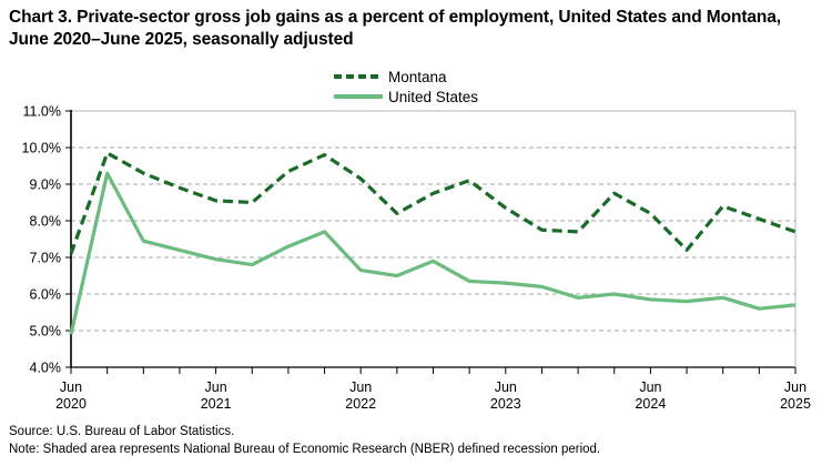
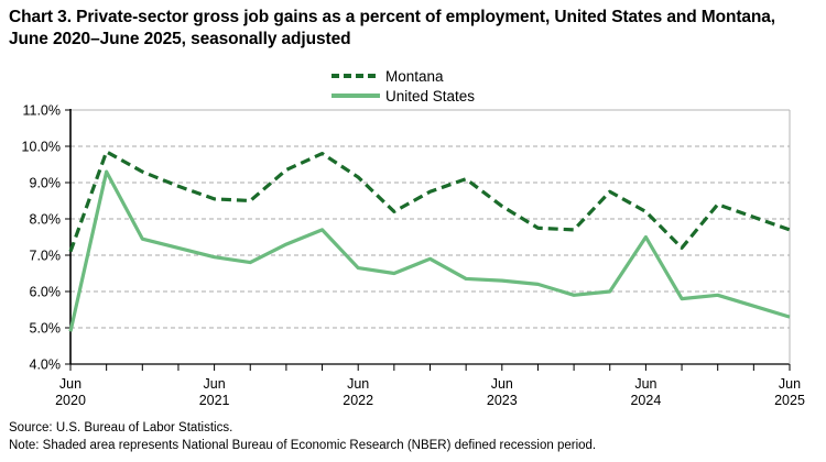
United States/Jun 2024: 5.8% -> 7.5%
United States/Jun 2025: 5.7% -> 5.3%
